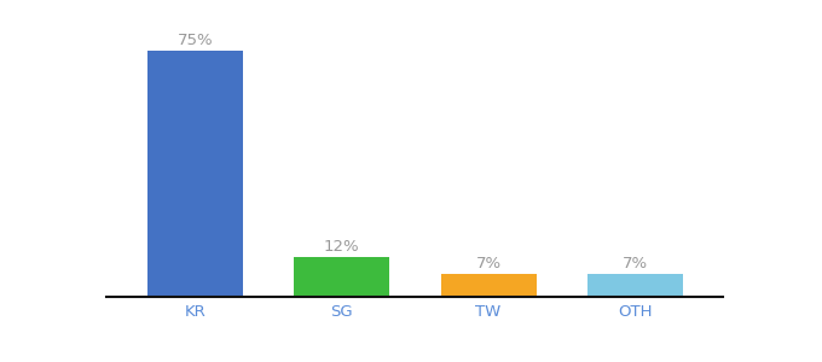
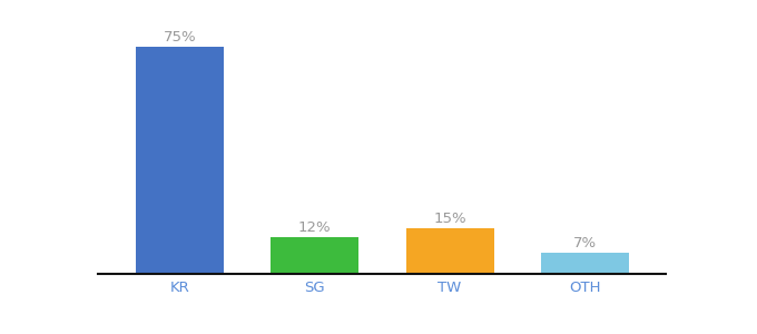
TW: 7% -> 15%
